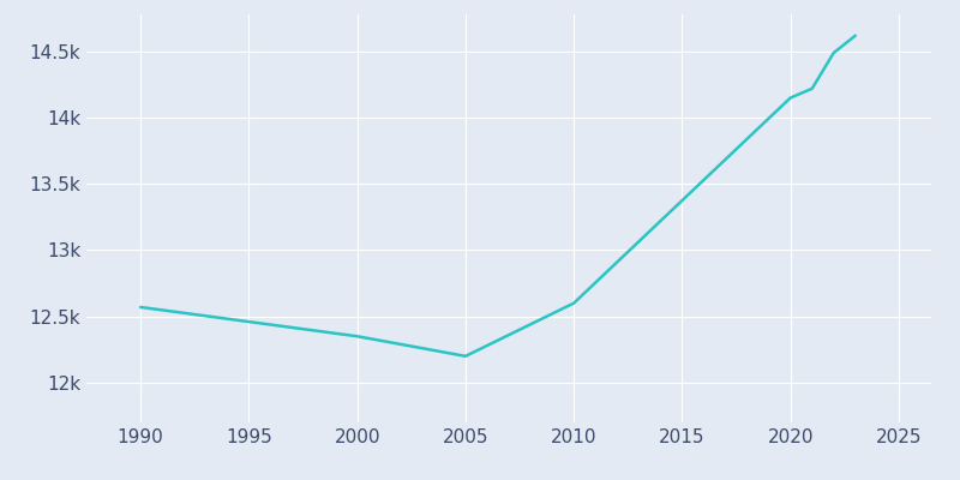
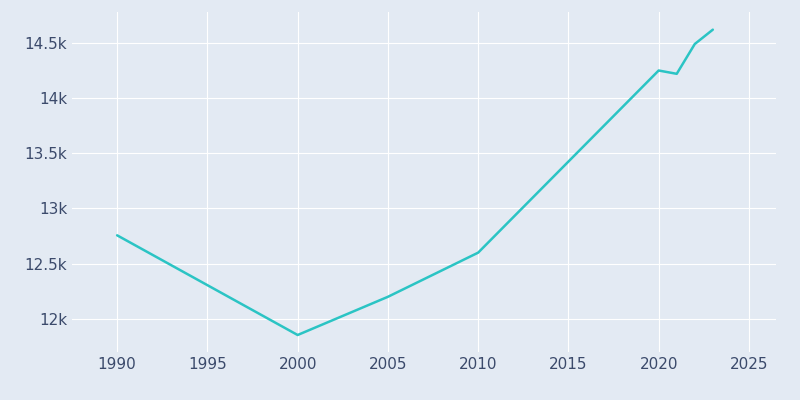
1990: 12.57k -> 12.76k
2000: 12.35k -> 11.85k
2020: 14.15k -> 14.25k
